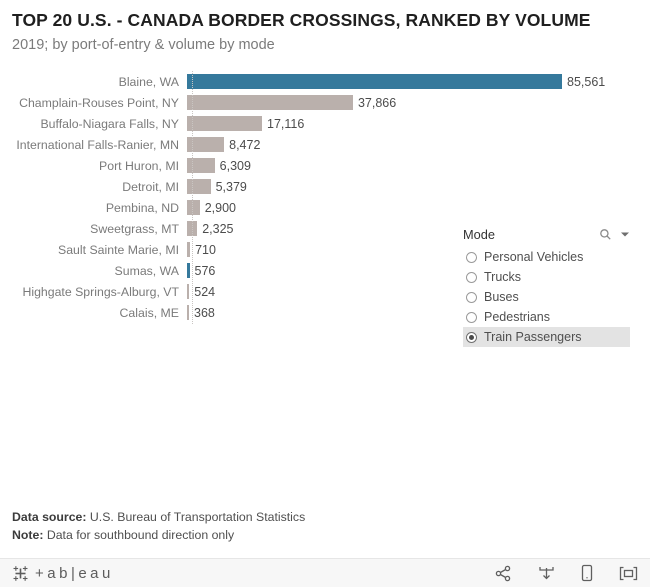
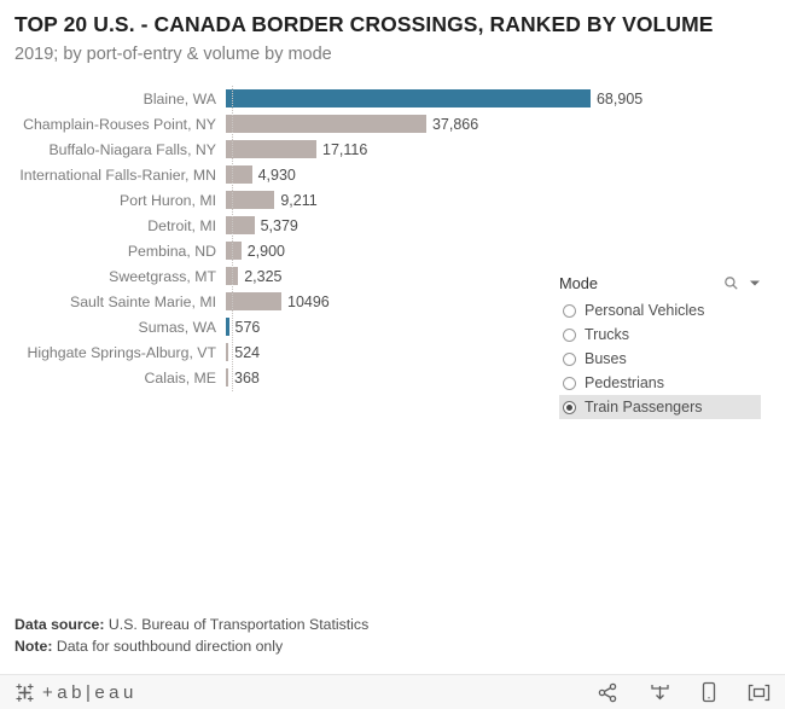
Blaine, WA: 85,561 -> 68,905
International Falls-Ranier, MN: 8,472 -> 4,930
Port Huron, MI: 6,309 -> 9,211
Sault Sainte Marie, MI: 710 -> 10496
